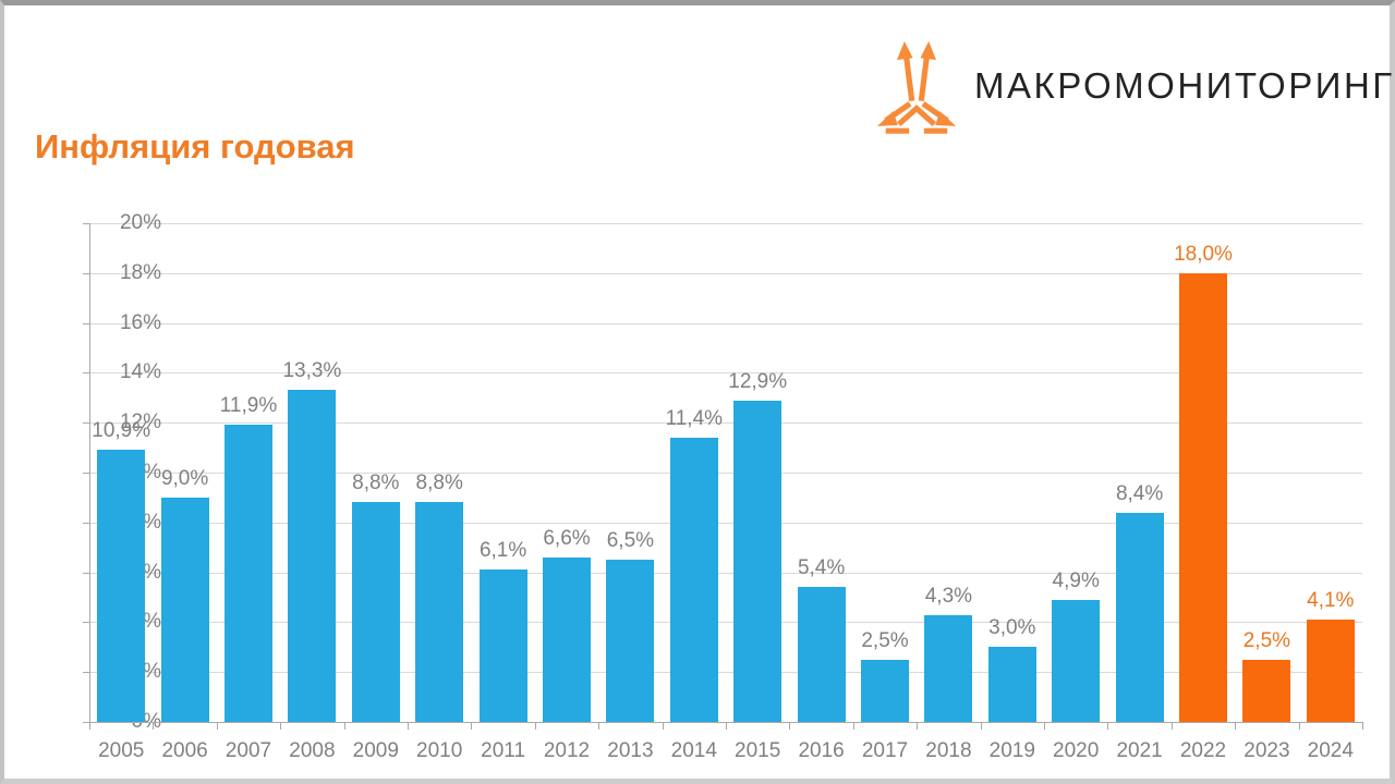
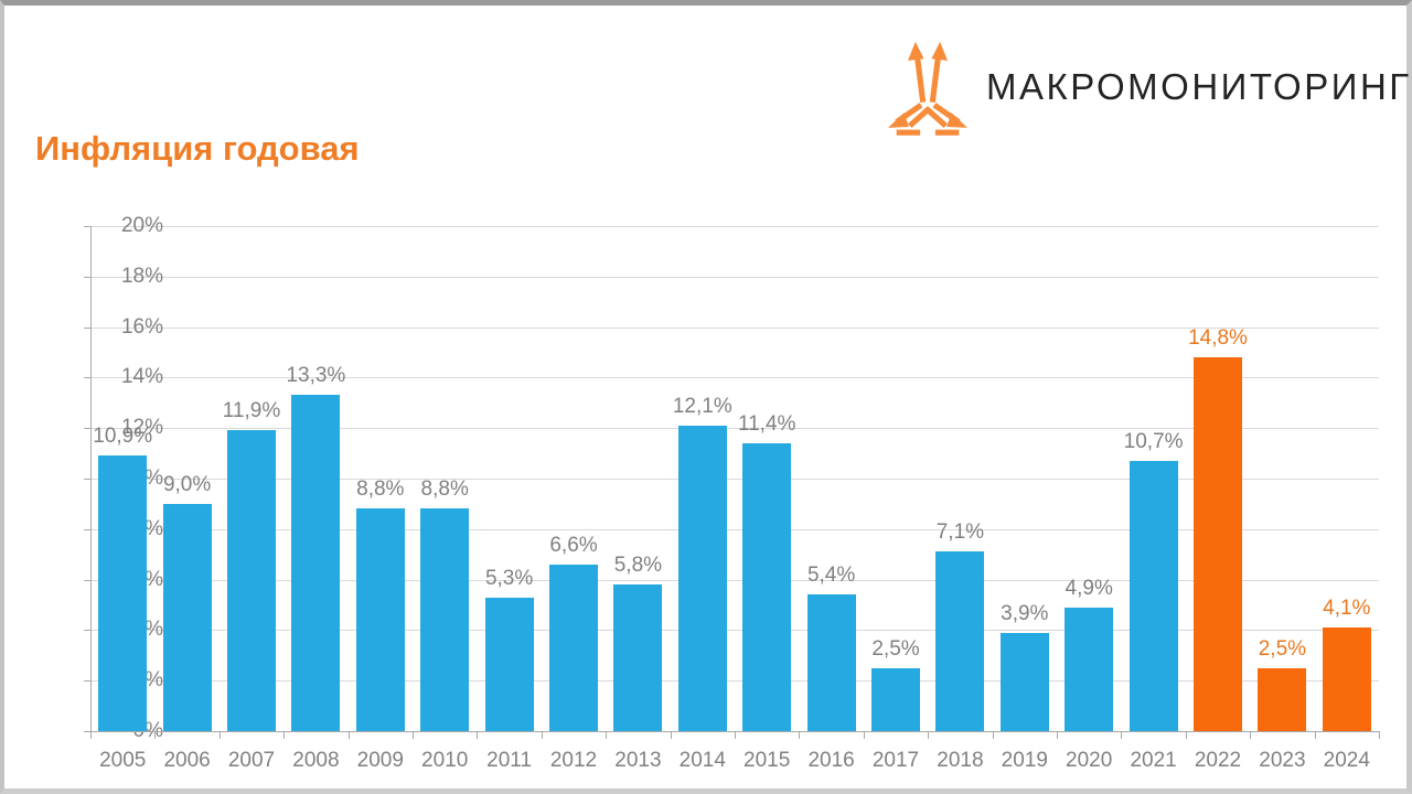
2011: 6,1% -> 5,3%
2013: 6,5% -> 5,8%
2014: 11,4% -> 12,1%
2015: 12,9% -> 11,4%
2018: 4,3% -> 7,1%
2019: 3,0% -> 3,9%
2021: 8,4% -> 10,7%
2022: 18,0% -> 14,8%
